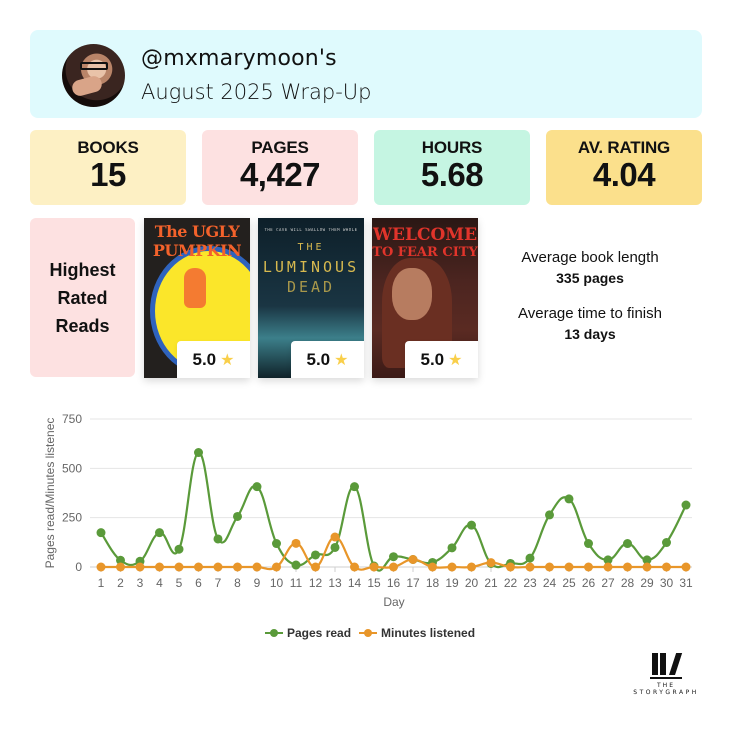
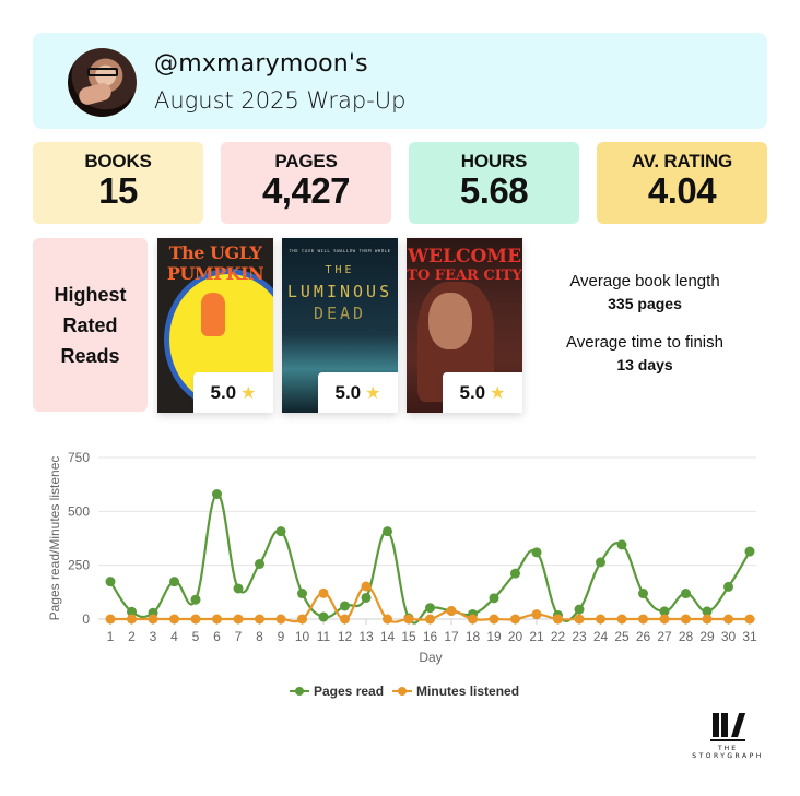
Pages read/21: 20 -> 310
Pages read/30: 120 -> 150
